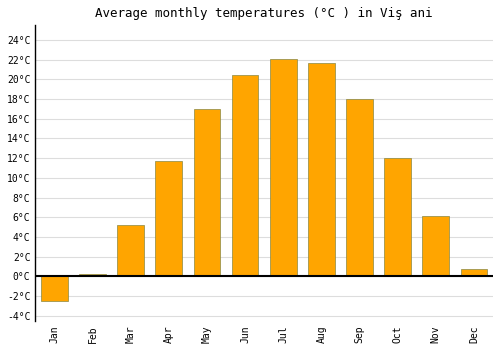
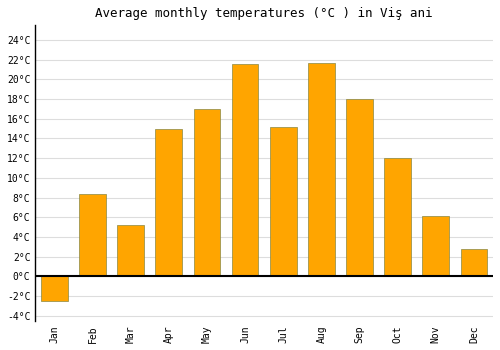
Feb: 0.2°C -> 8.4°C
Apr: 11.7°C -> 15.0°C
Jun: 20.4°C -> 21.6°C
Jul: 22.1°C -> 15.2°C
Dec: 0.7°C -> 2.8°C
